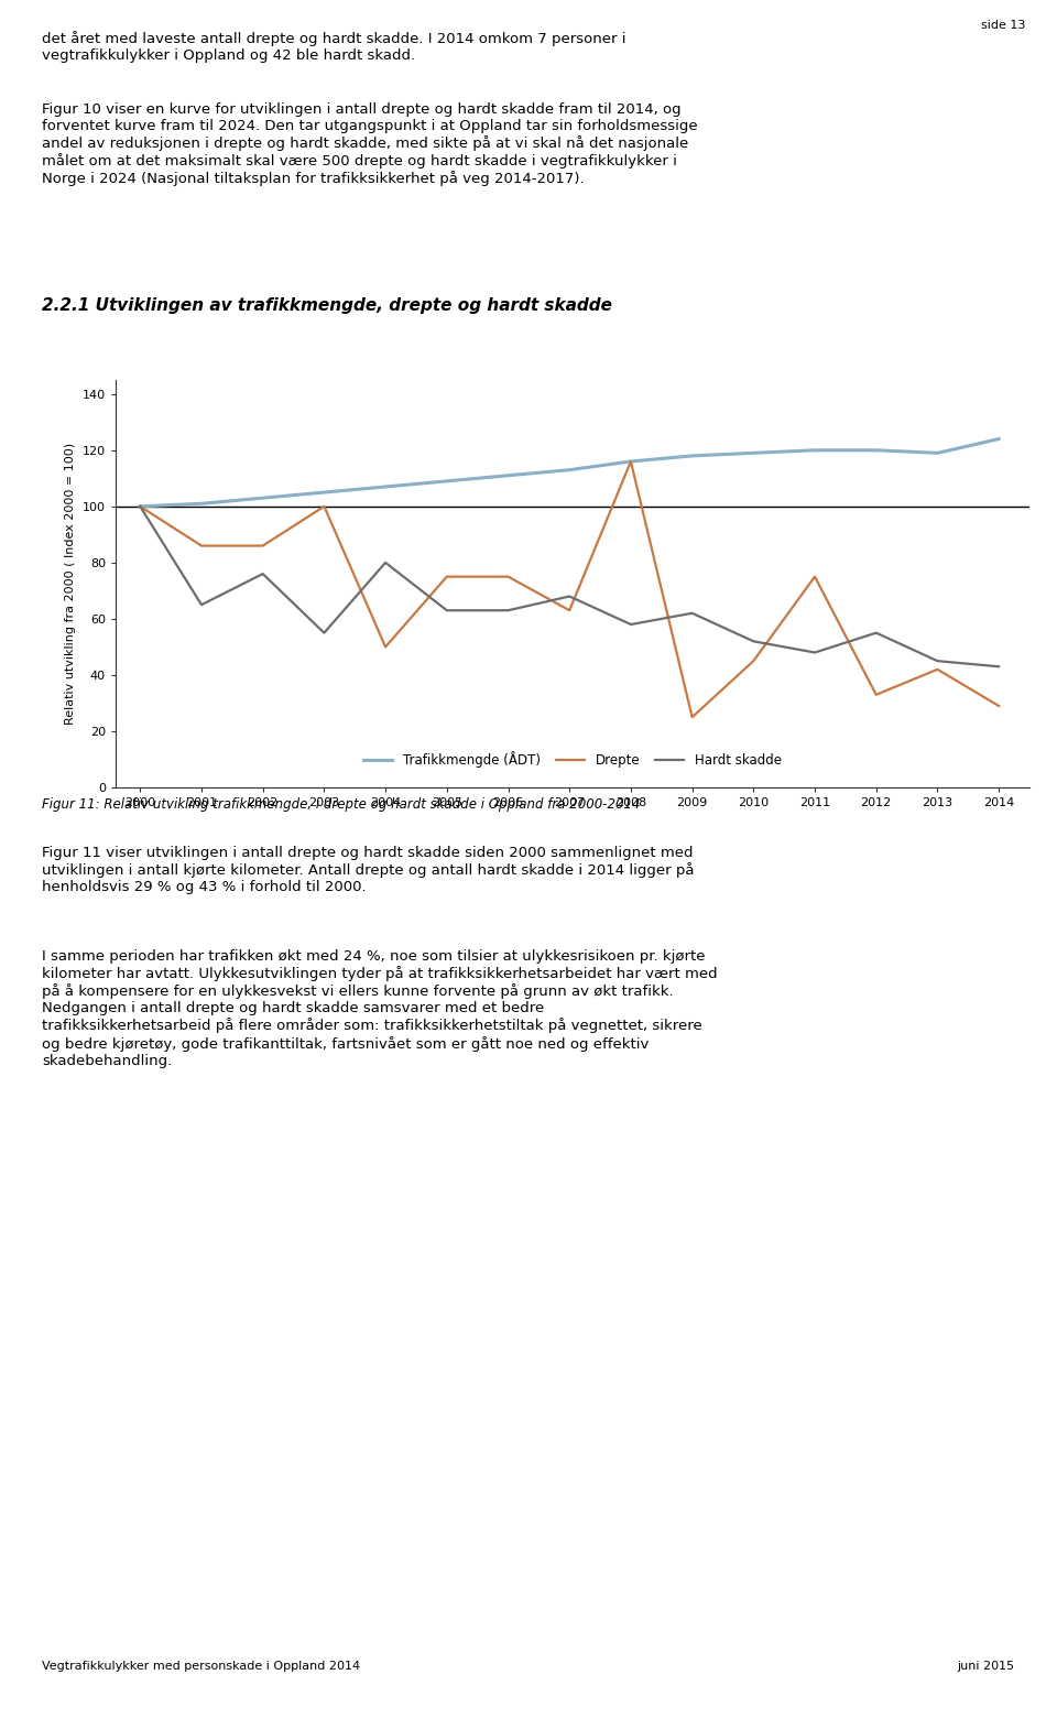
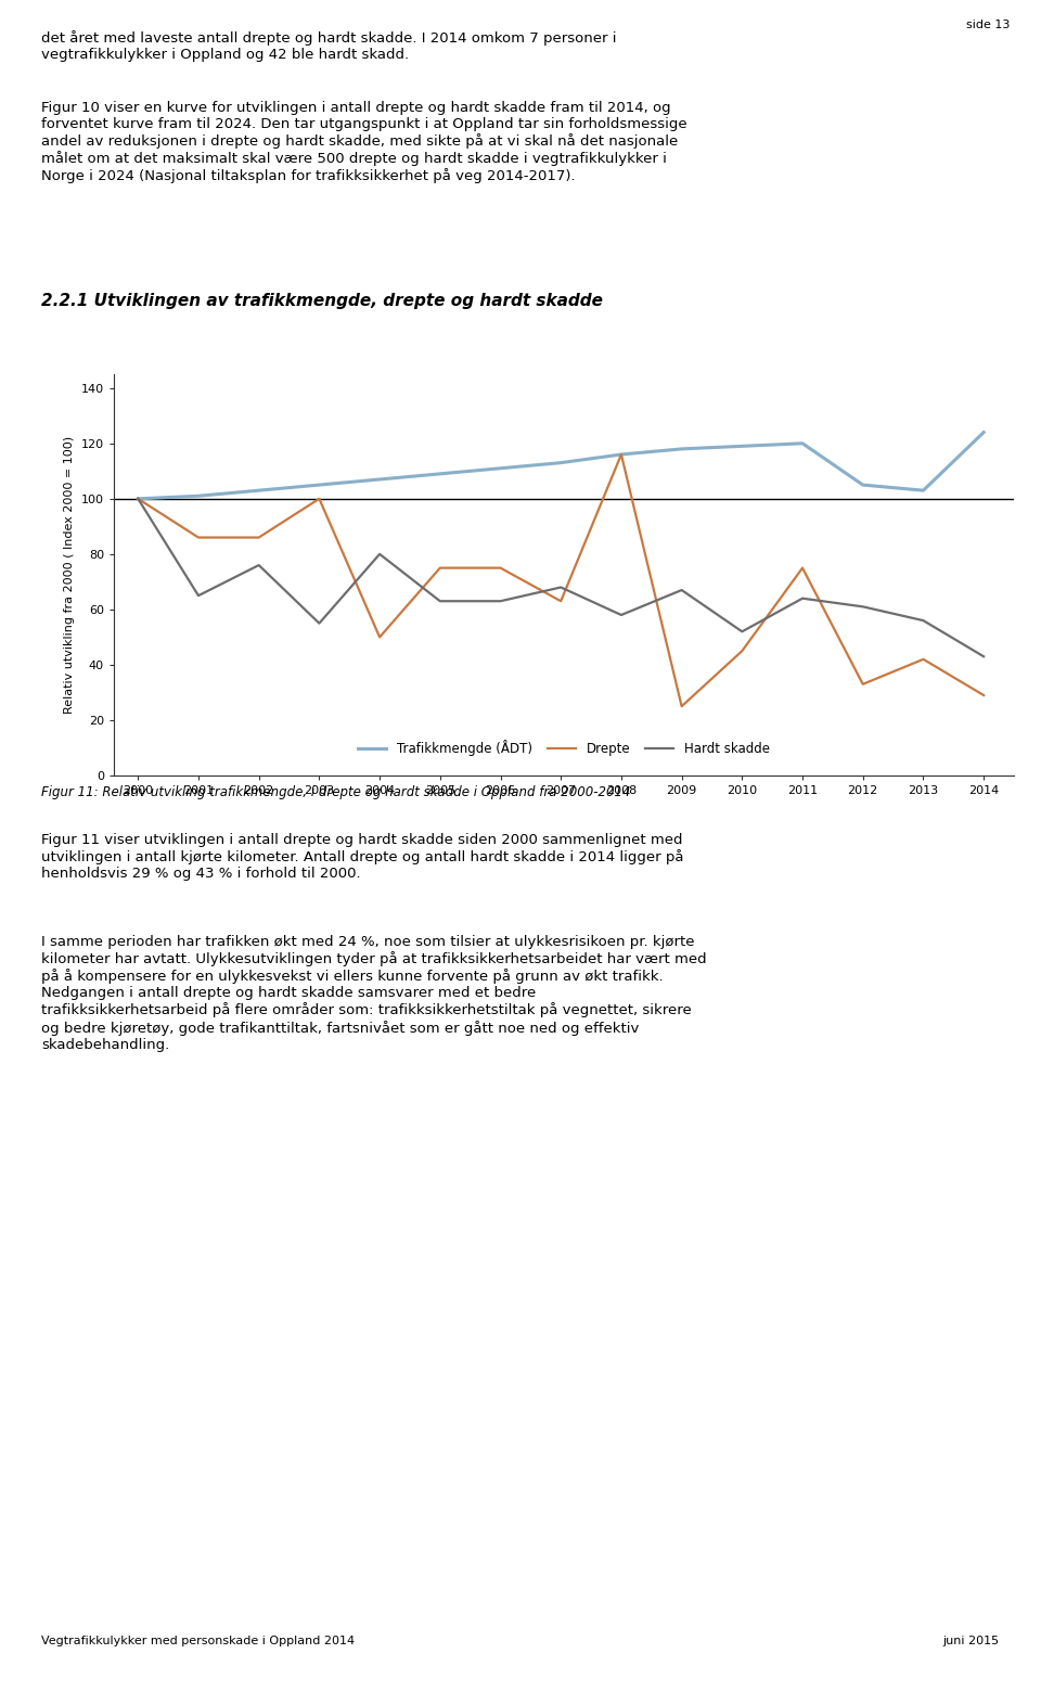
Hardt skadde/2009: 62 -> 67
Hardt skadde/2011: 48 -> 64
Trafikkmengde (ÅDT)/2012: 120 -> 105
Hardt skadde/2012: 55 -> 61
Trafikkmengde (ÅDT)/2013: 119 -> 103
Hardt skadde/2013: 45 -> 56
